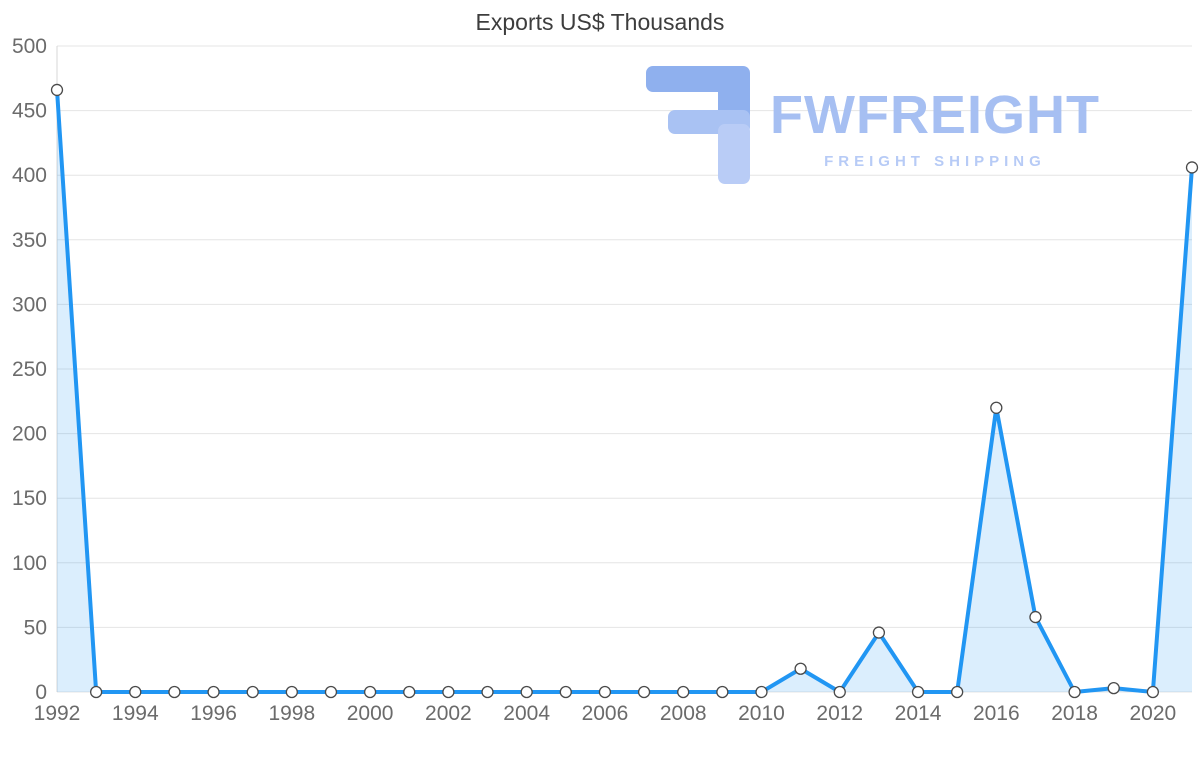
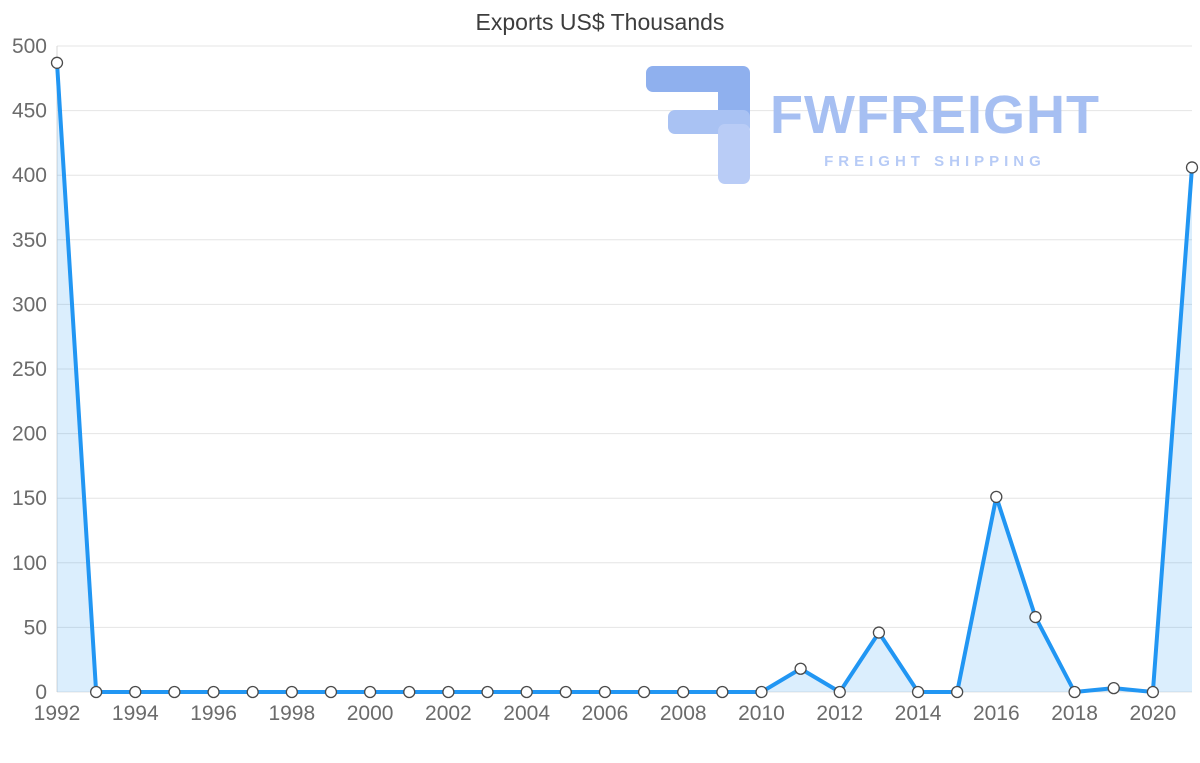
1992: 466 -> 487
2016: 220 -> 151
